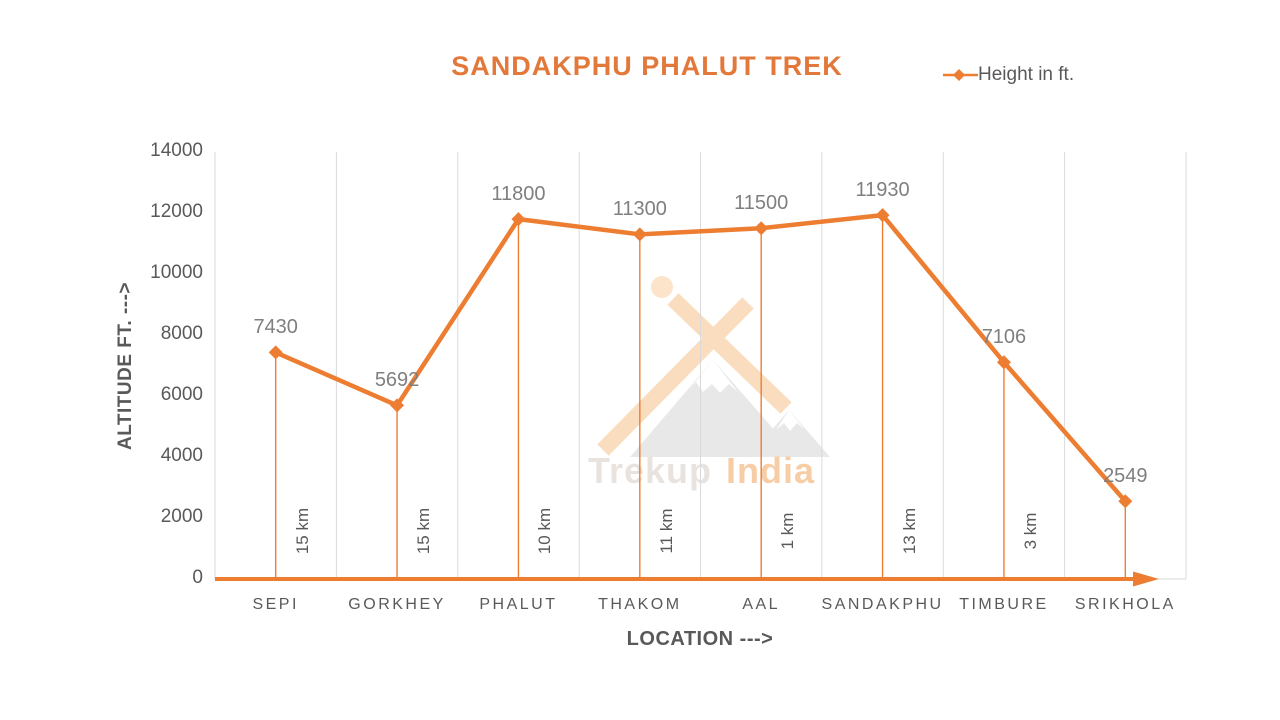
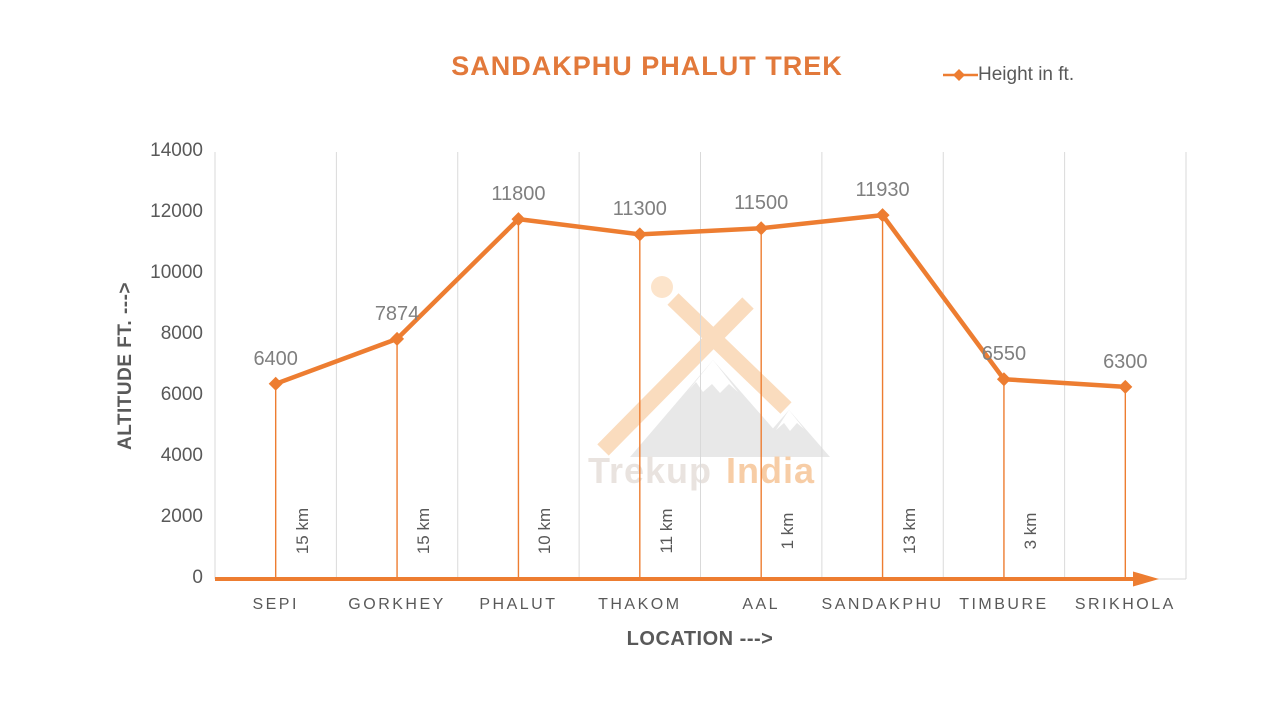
SEPI: 7430 -> 6400
GORKHEY: 5692 -> 7874
TIMBURE: 7106 -> 6550
SRIKHOLA: 2549 -> 6300
